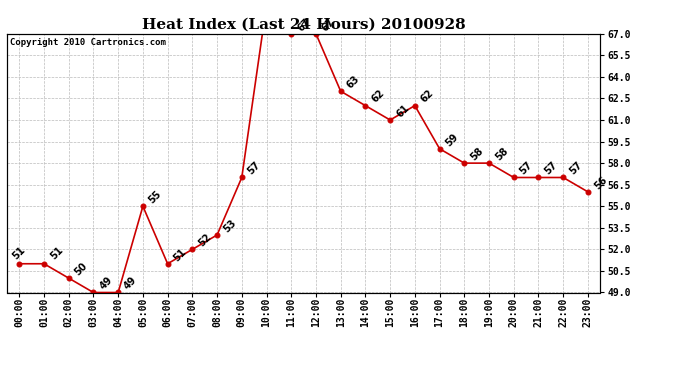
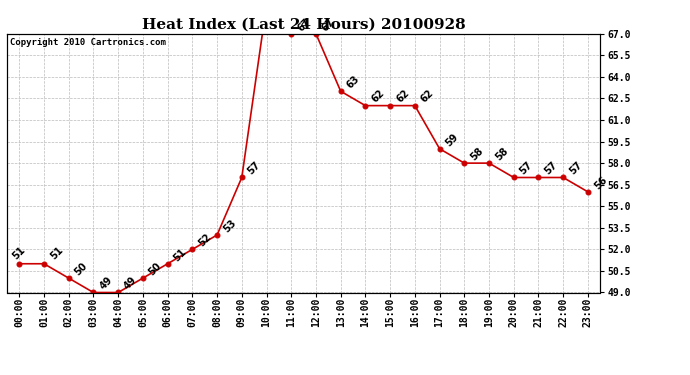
05:00: 55 -> 50
15:00: 61 -> 62
